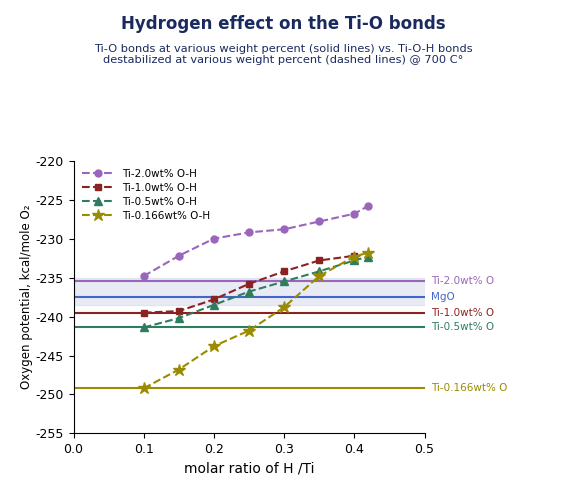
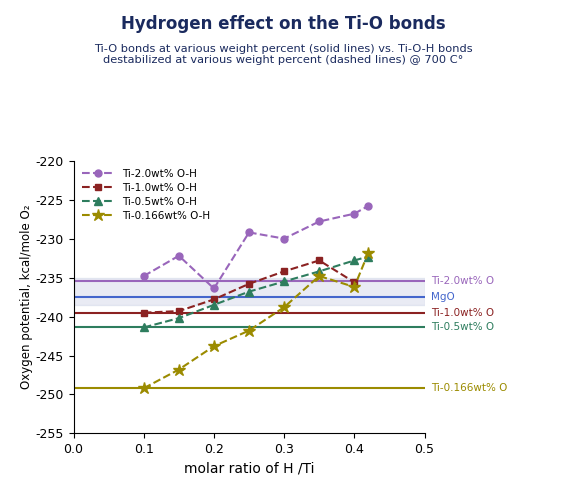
Ti-2.0wt% O-H/0.2: -230.0 -> -236.4
Ti-2.0wt% O-H/0.3: -228.8 -> -230.0
Ti-1.0wt% O-H/0.4: -232.2 -> -235.6
Ti-0.166wt% O-H/0.4: -232.3 -> -236.2
